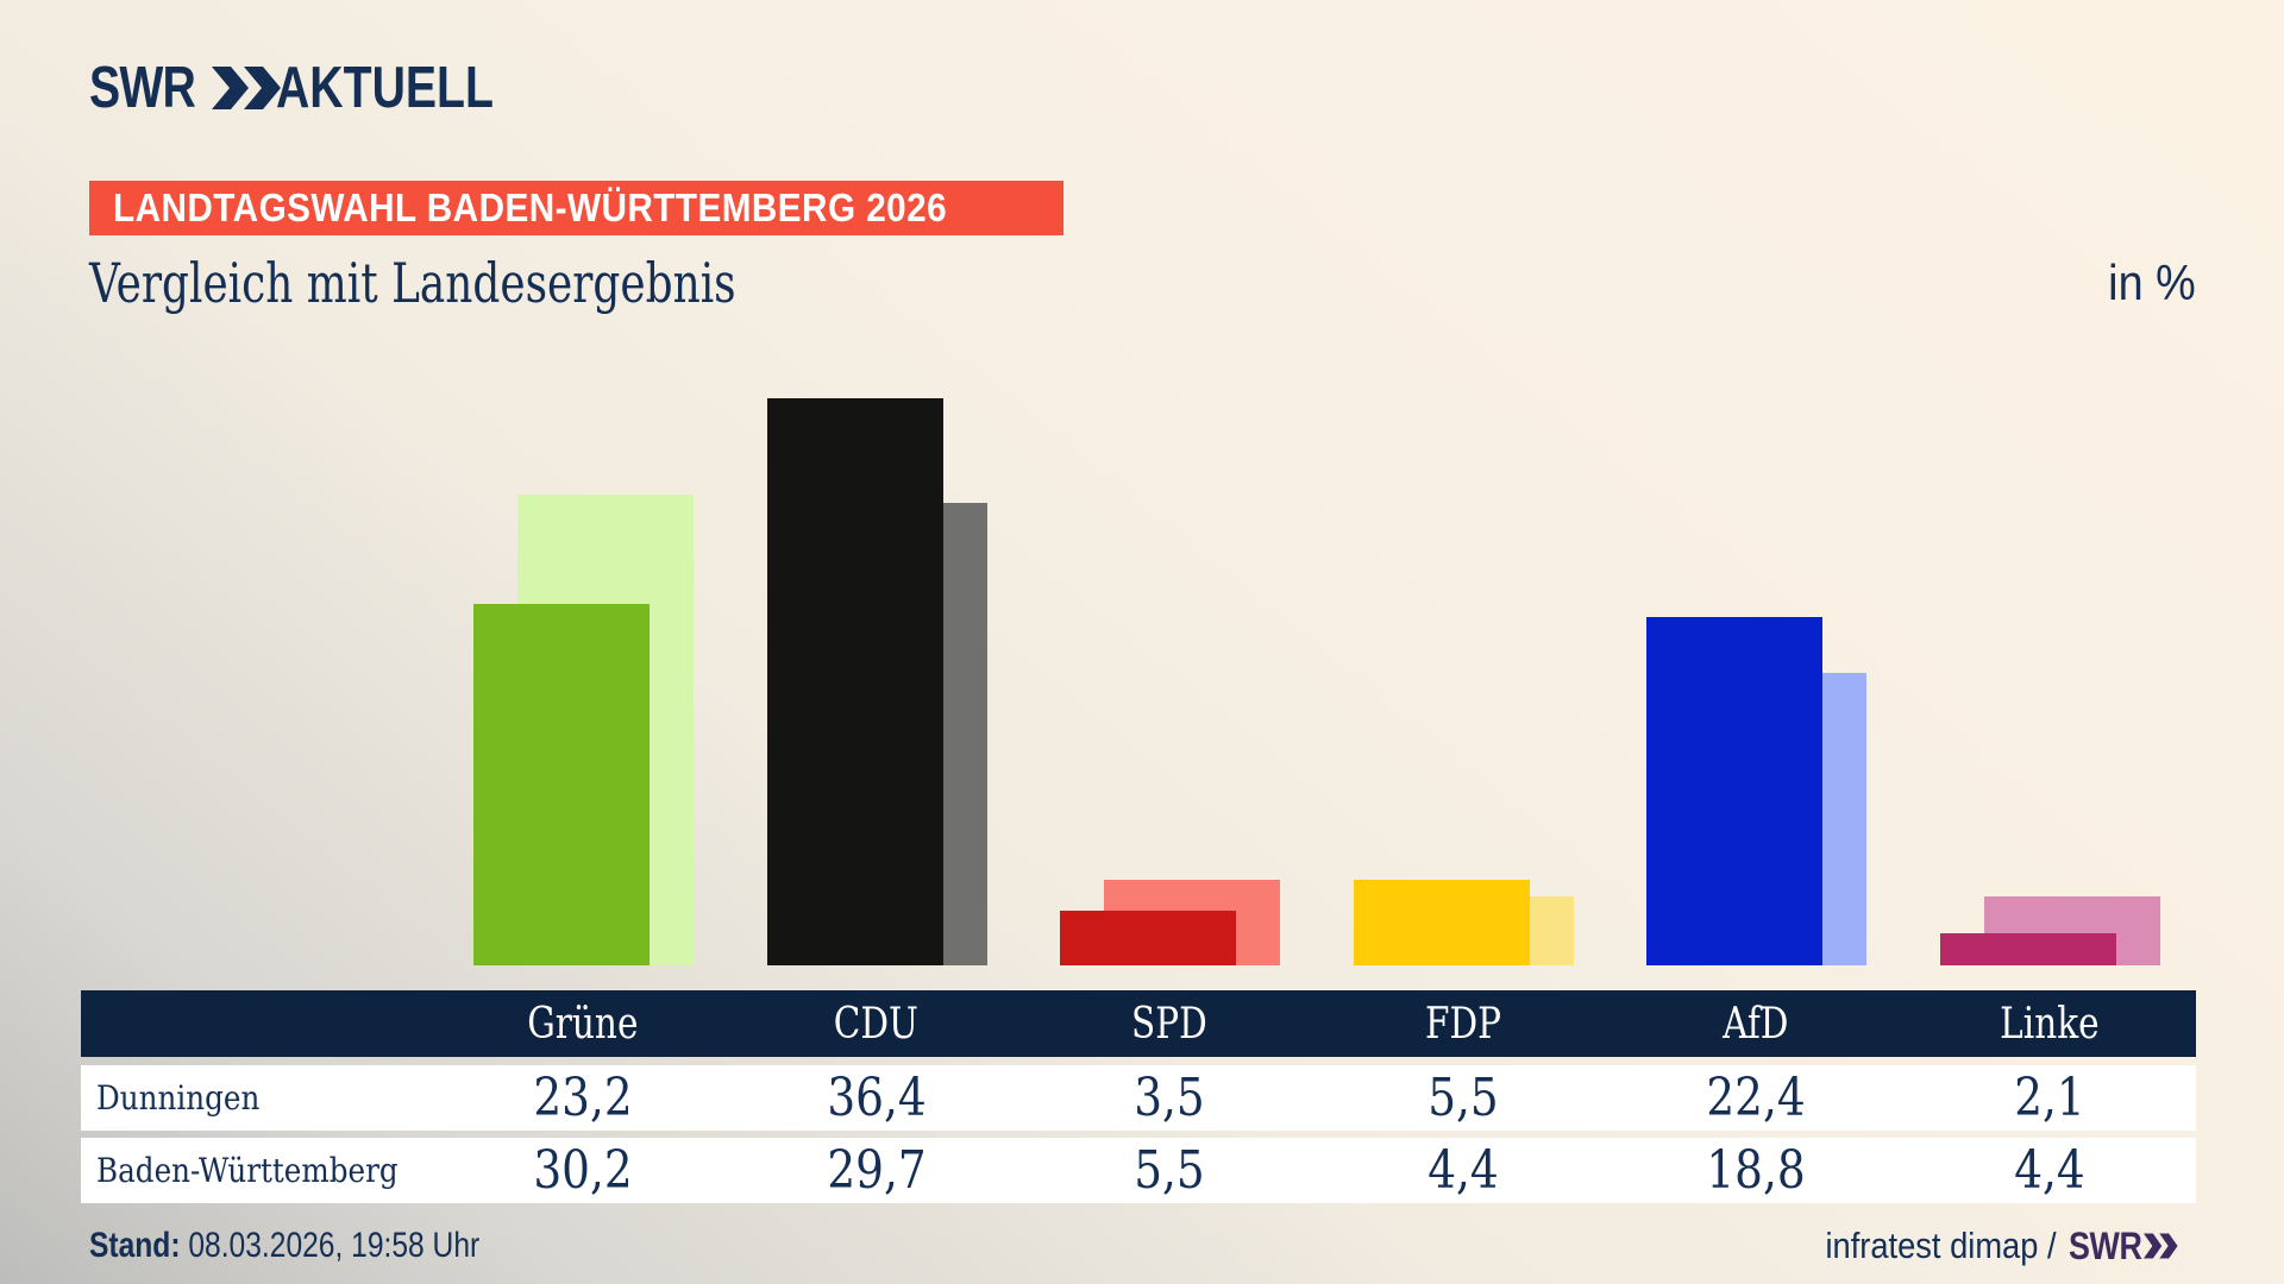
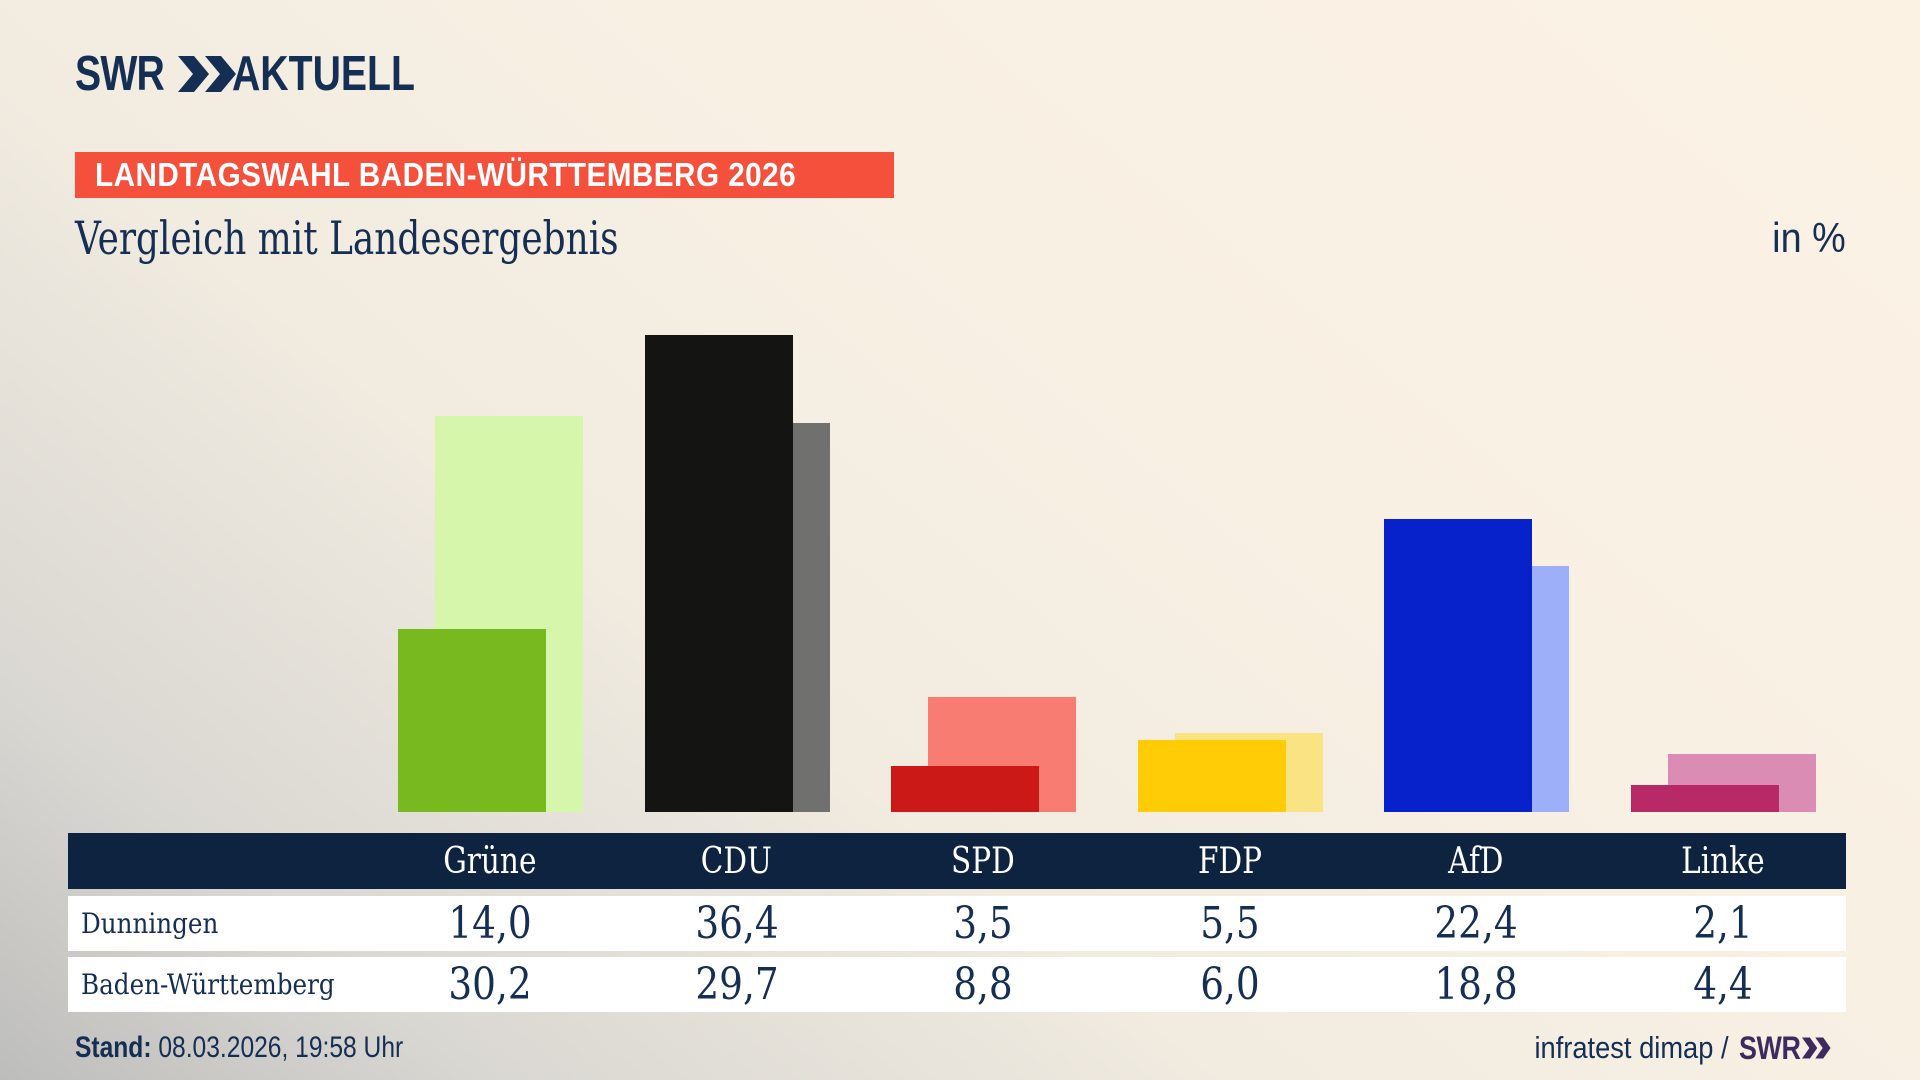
Dunningen/Grüne: 23,2 -> 14,0
Baden-Württemberg/SPD: 5,5 -> 8,8
Baden-Württemberg/FDP: 4,4 -> 6,0
